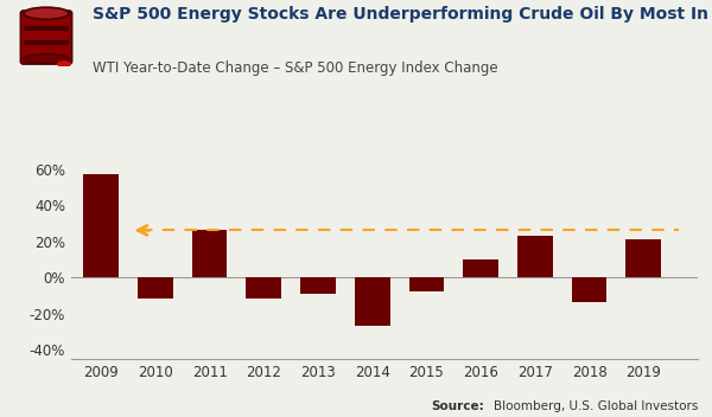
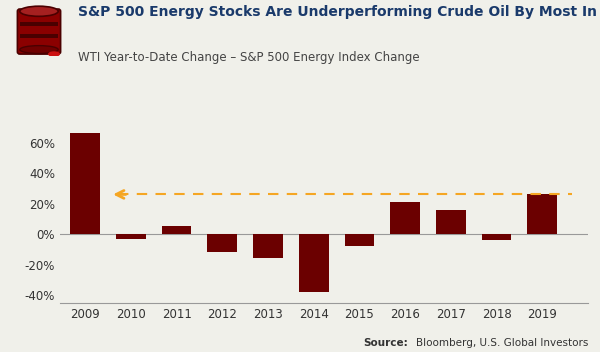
2009: 57% -> 66%
2010: -12% -> -3%
2011: 26% -> 5%
2013: -9% -> -16%
2014: -27% -> -38%
2016: 10% -> 21%
2017: 23% -> 16%
2018: -14% -> -4%
2019: 21% -> 26%
